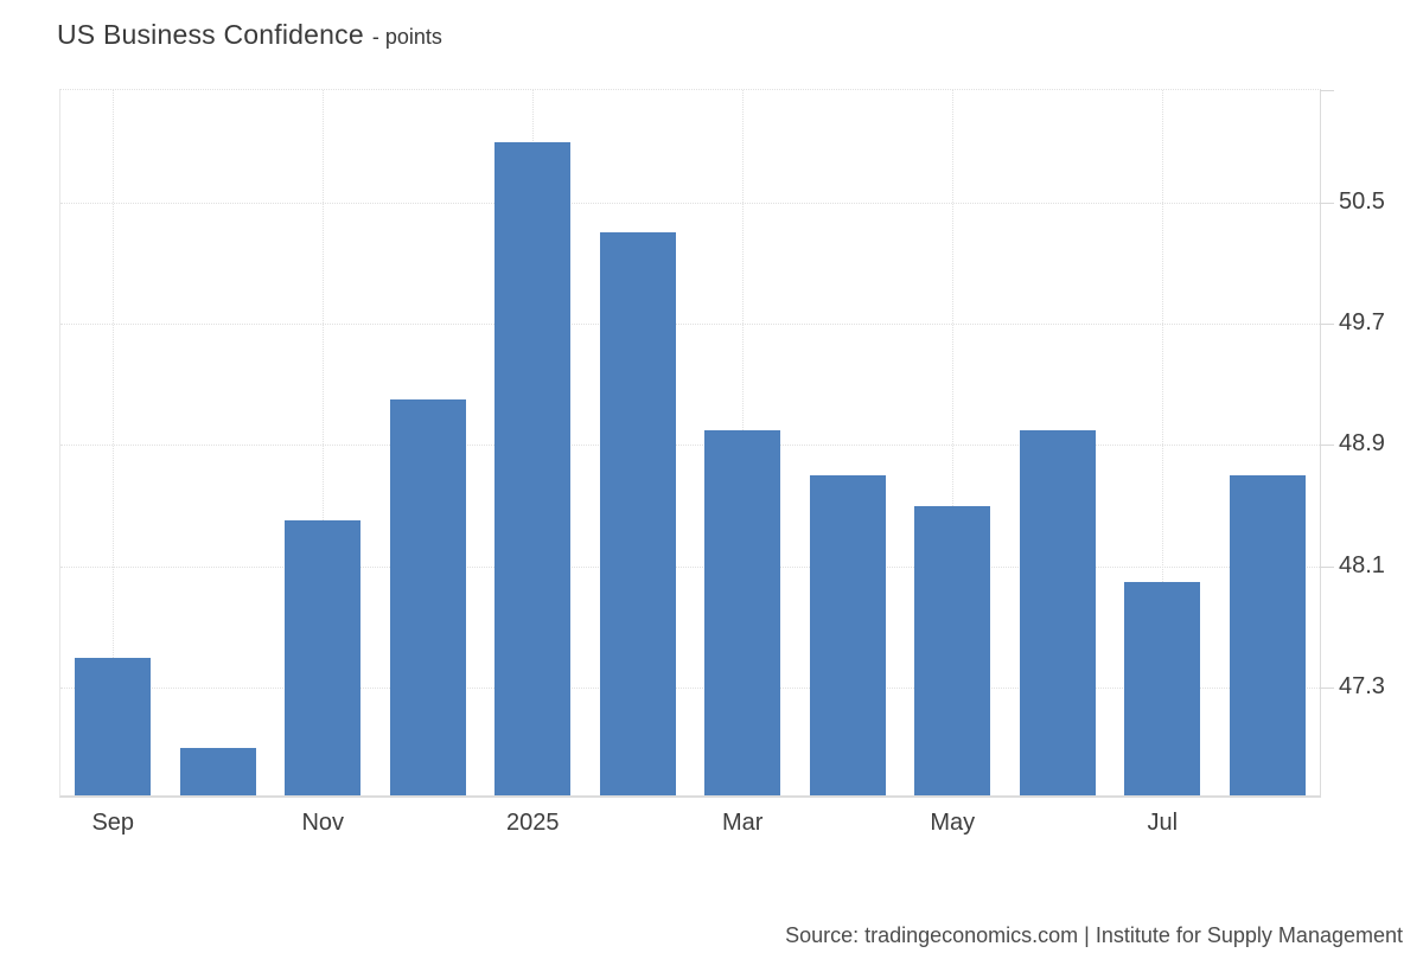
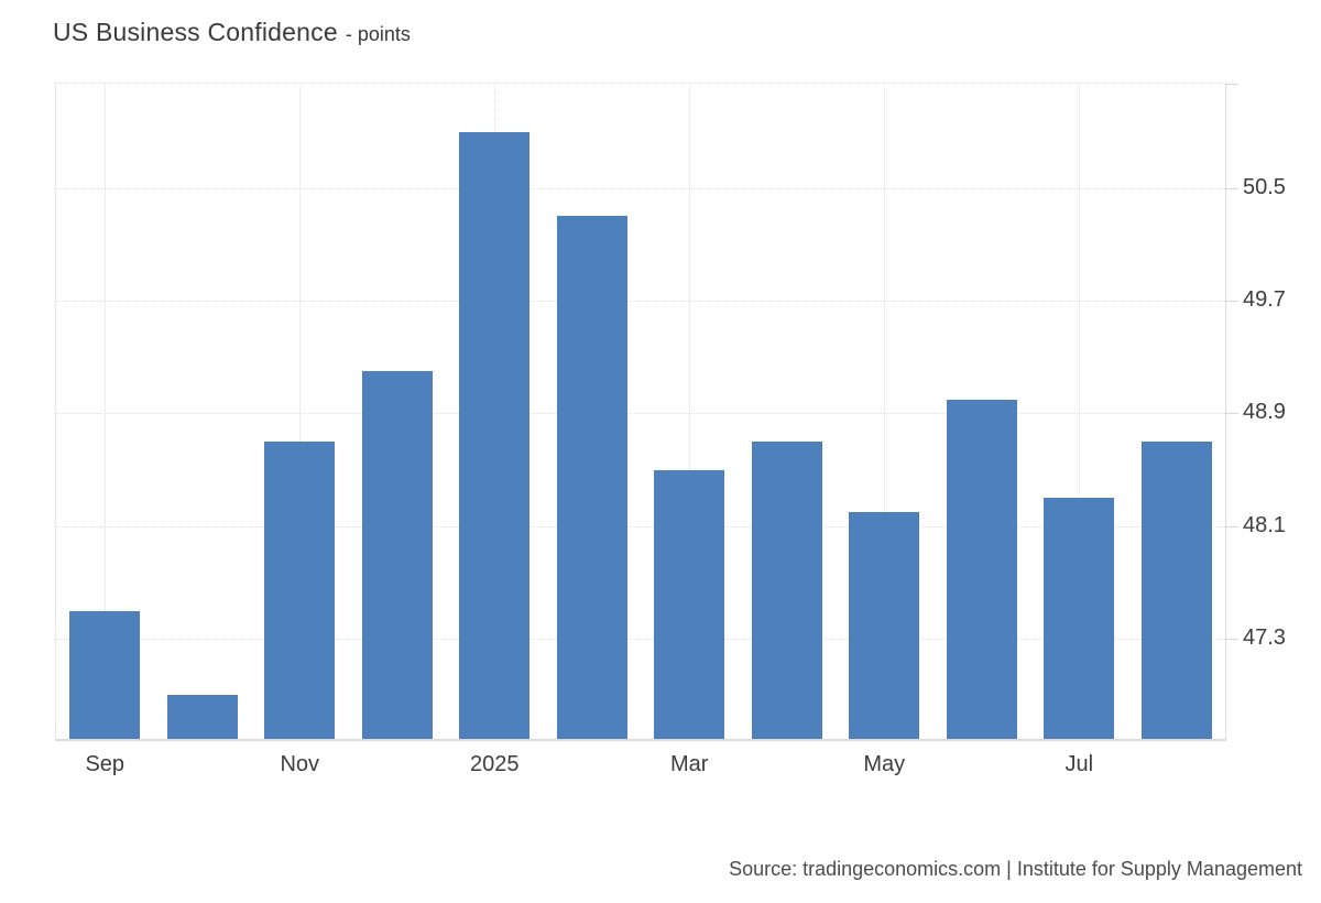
Nov: 48.4 -> 48.7
Mar: 49.0 -> 48.5
May: 48.5 -> 48.2
Jul: 48.0 -> 48.3
